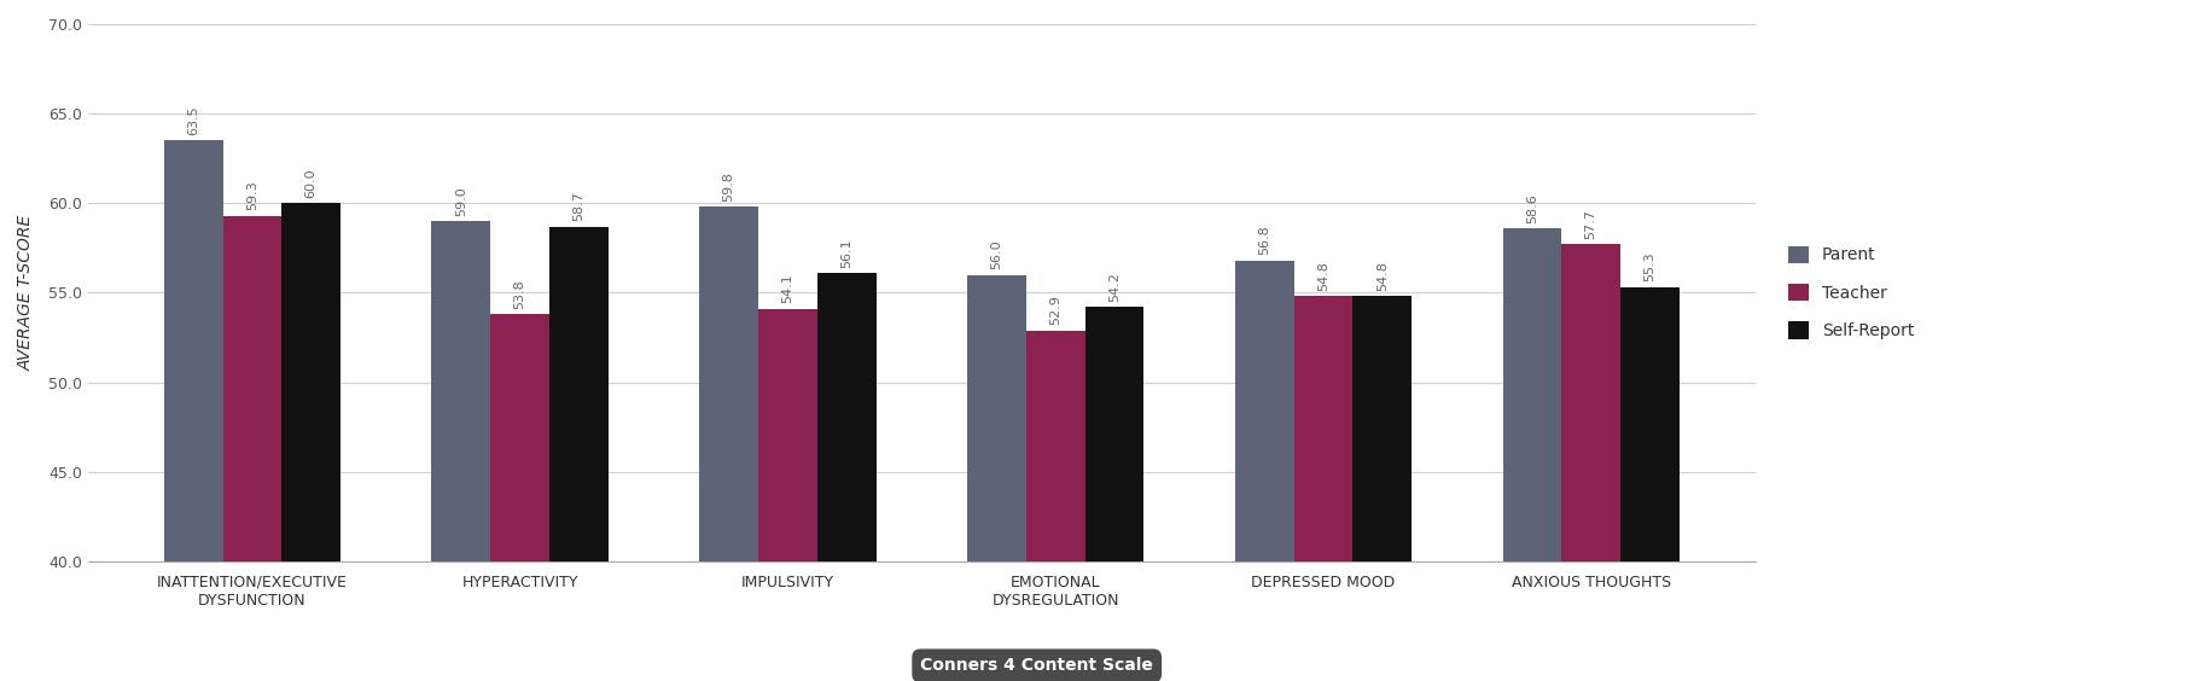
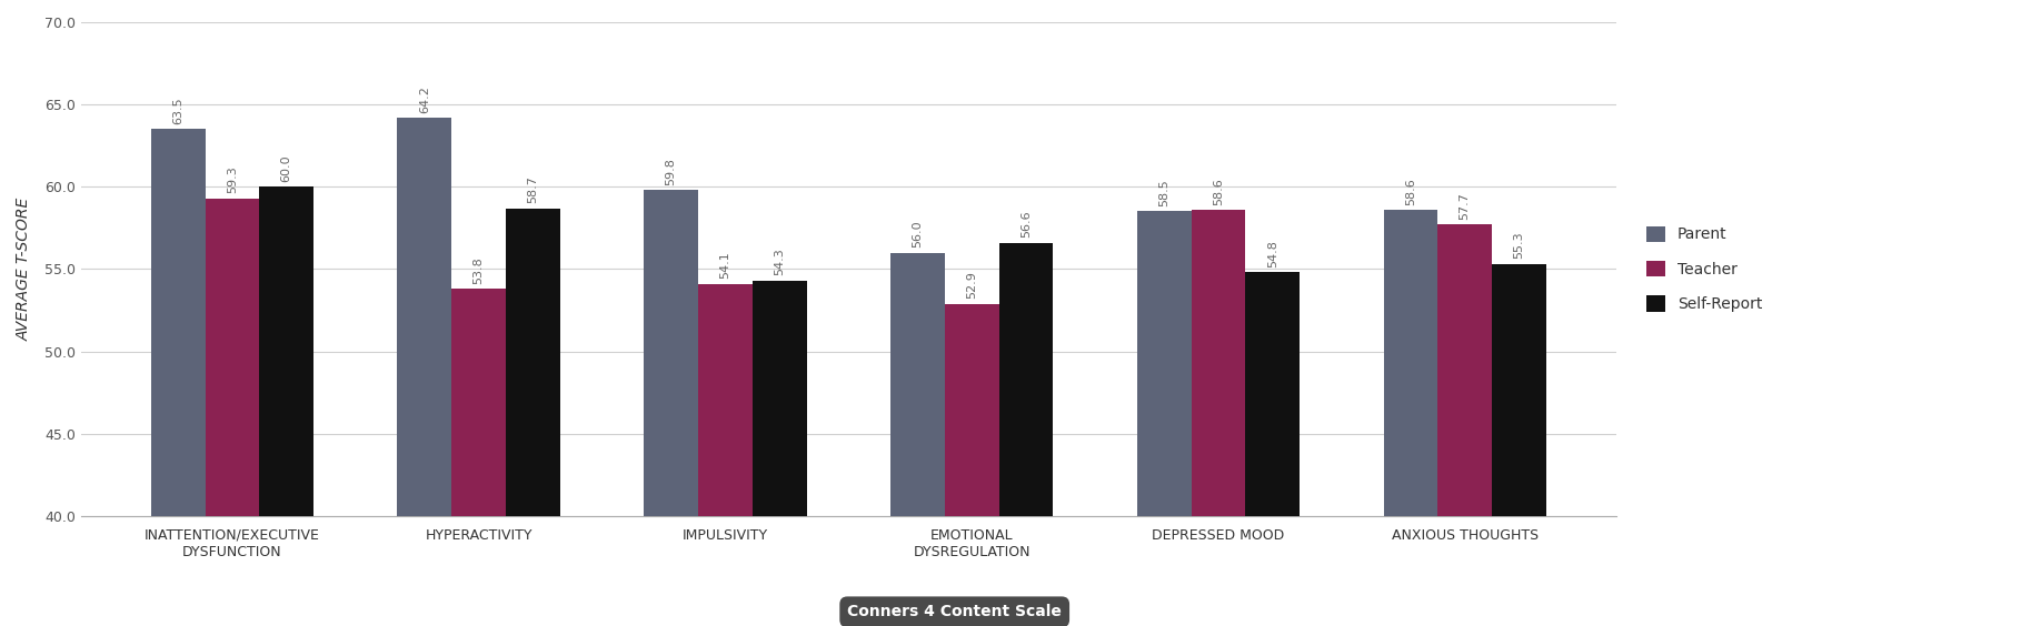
Parent/HYPERACTIVITY: 59.0 -> 64.2
Self-Report/IMPULSIVITY: 56.1 -> 54.3
Self-Report/EMOTIONAL DYSREGULATION: 54.2 -> 56.6
Parent/DEPRESSED MOOD: 56.8 -> 58.5
Teacher/DEPRESSED MOOD: 54.8 -> 58.6
